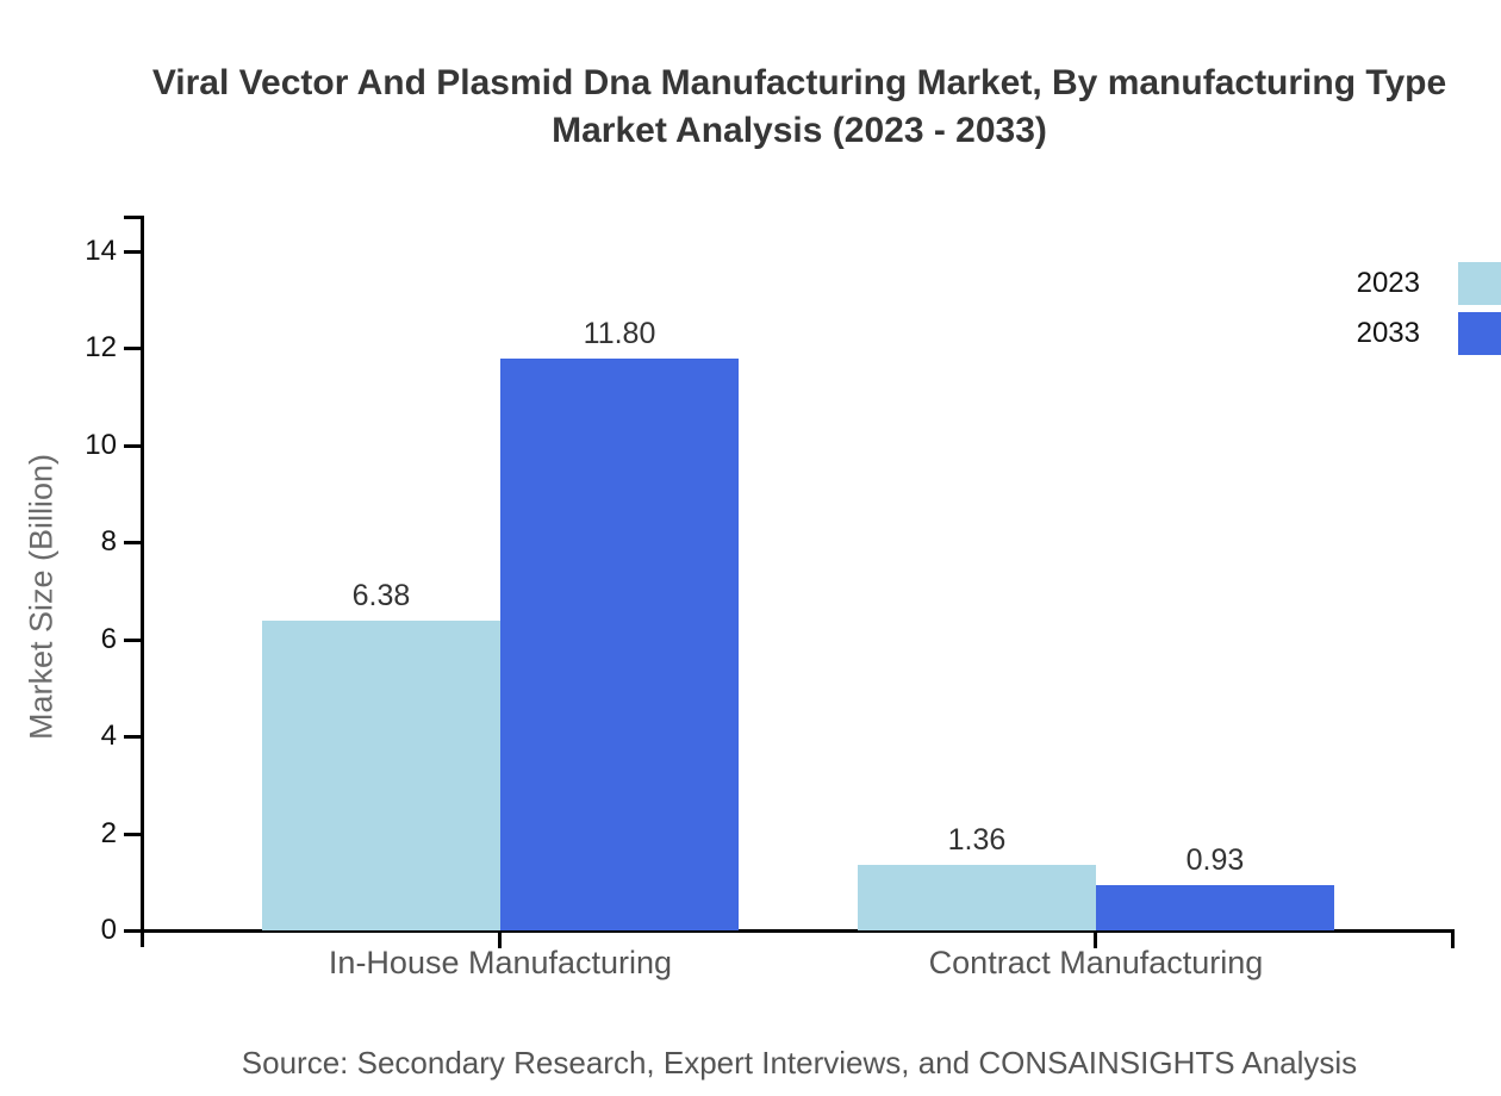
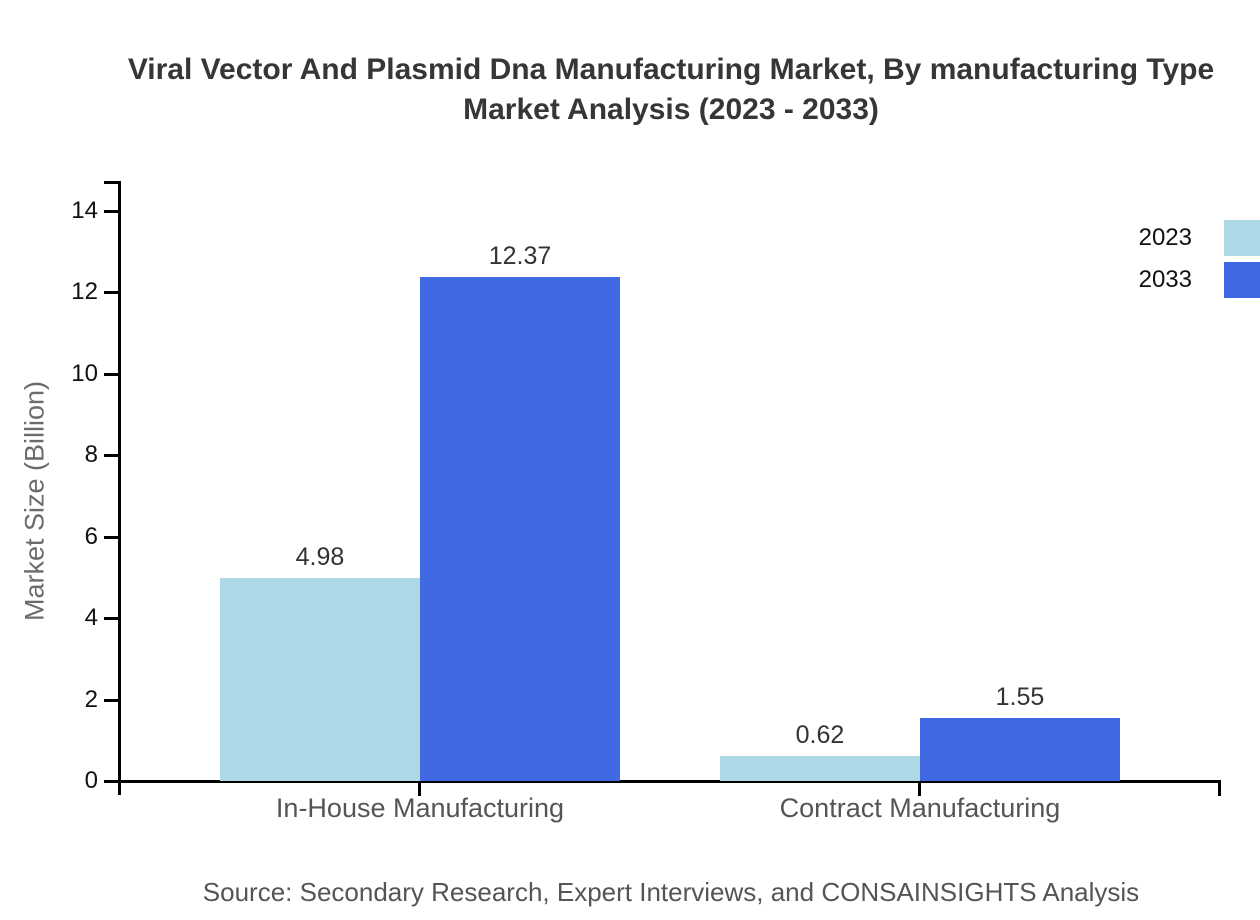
2023/In-House Manufacturing: 6.38 -> 4.98
2033/In-House Manufacturing: 11.80 -> 12.37
2023/Contract Manufacturing: 1.36 -> 0.62
2033/Contract Manufacturing: 0.93 -> 1.55
